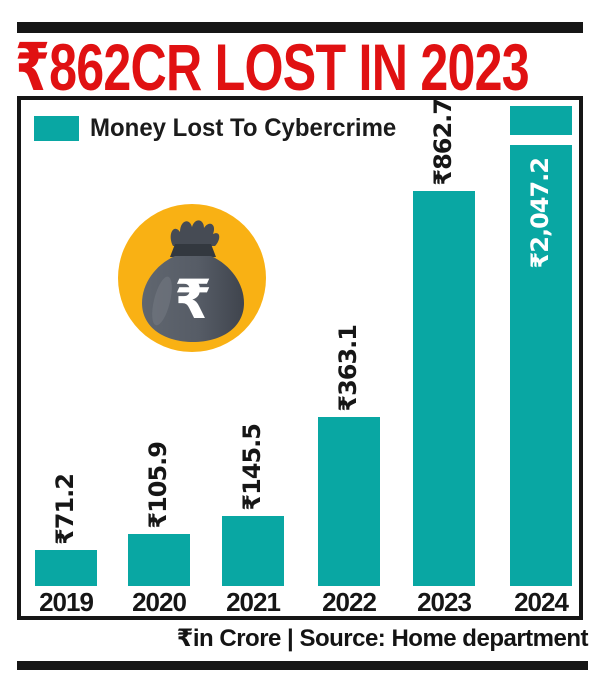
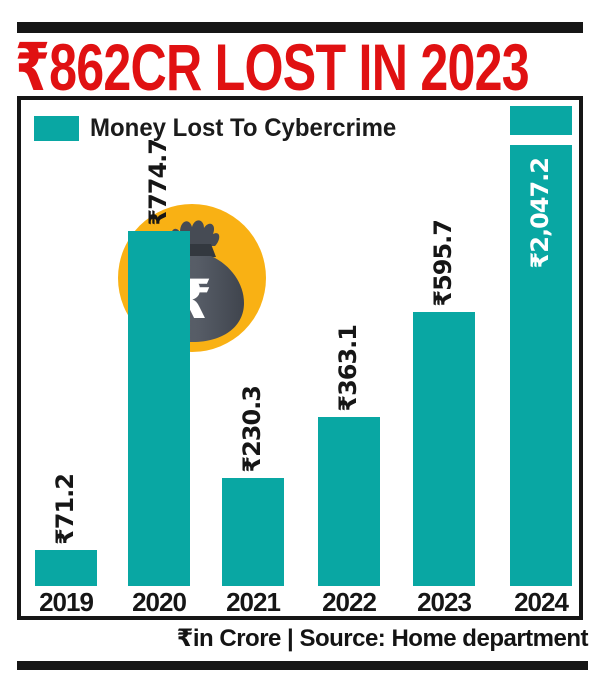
2020: 105.9 -> 774.7
2021: 145.5 -> 230.3
2023: 862.7 -> 595.7
